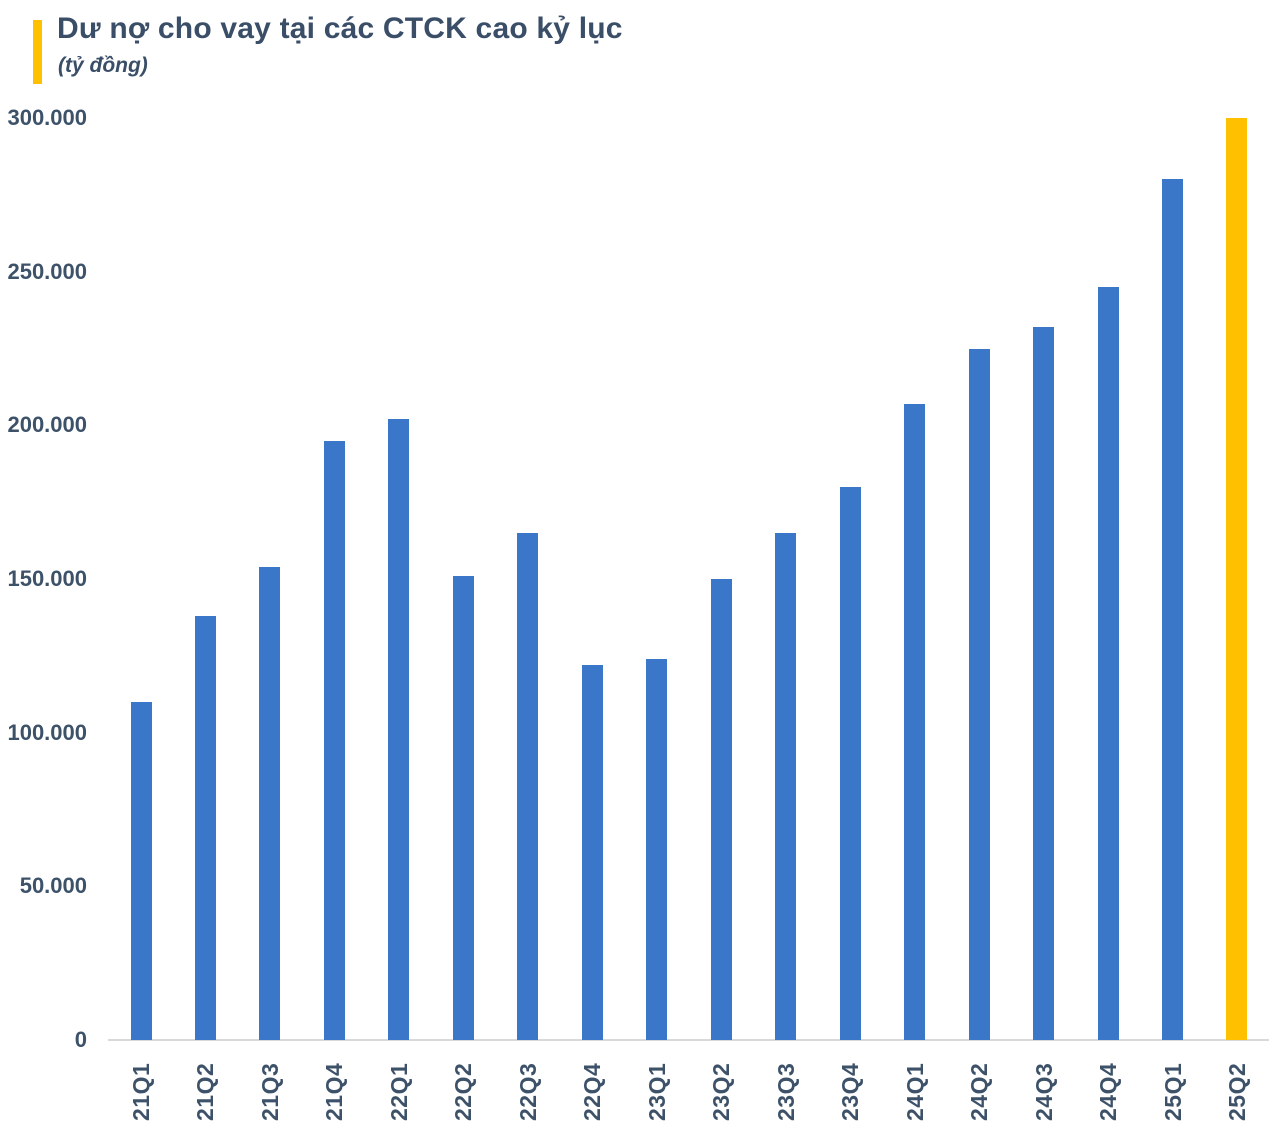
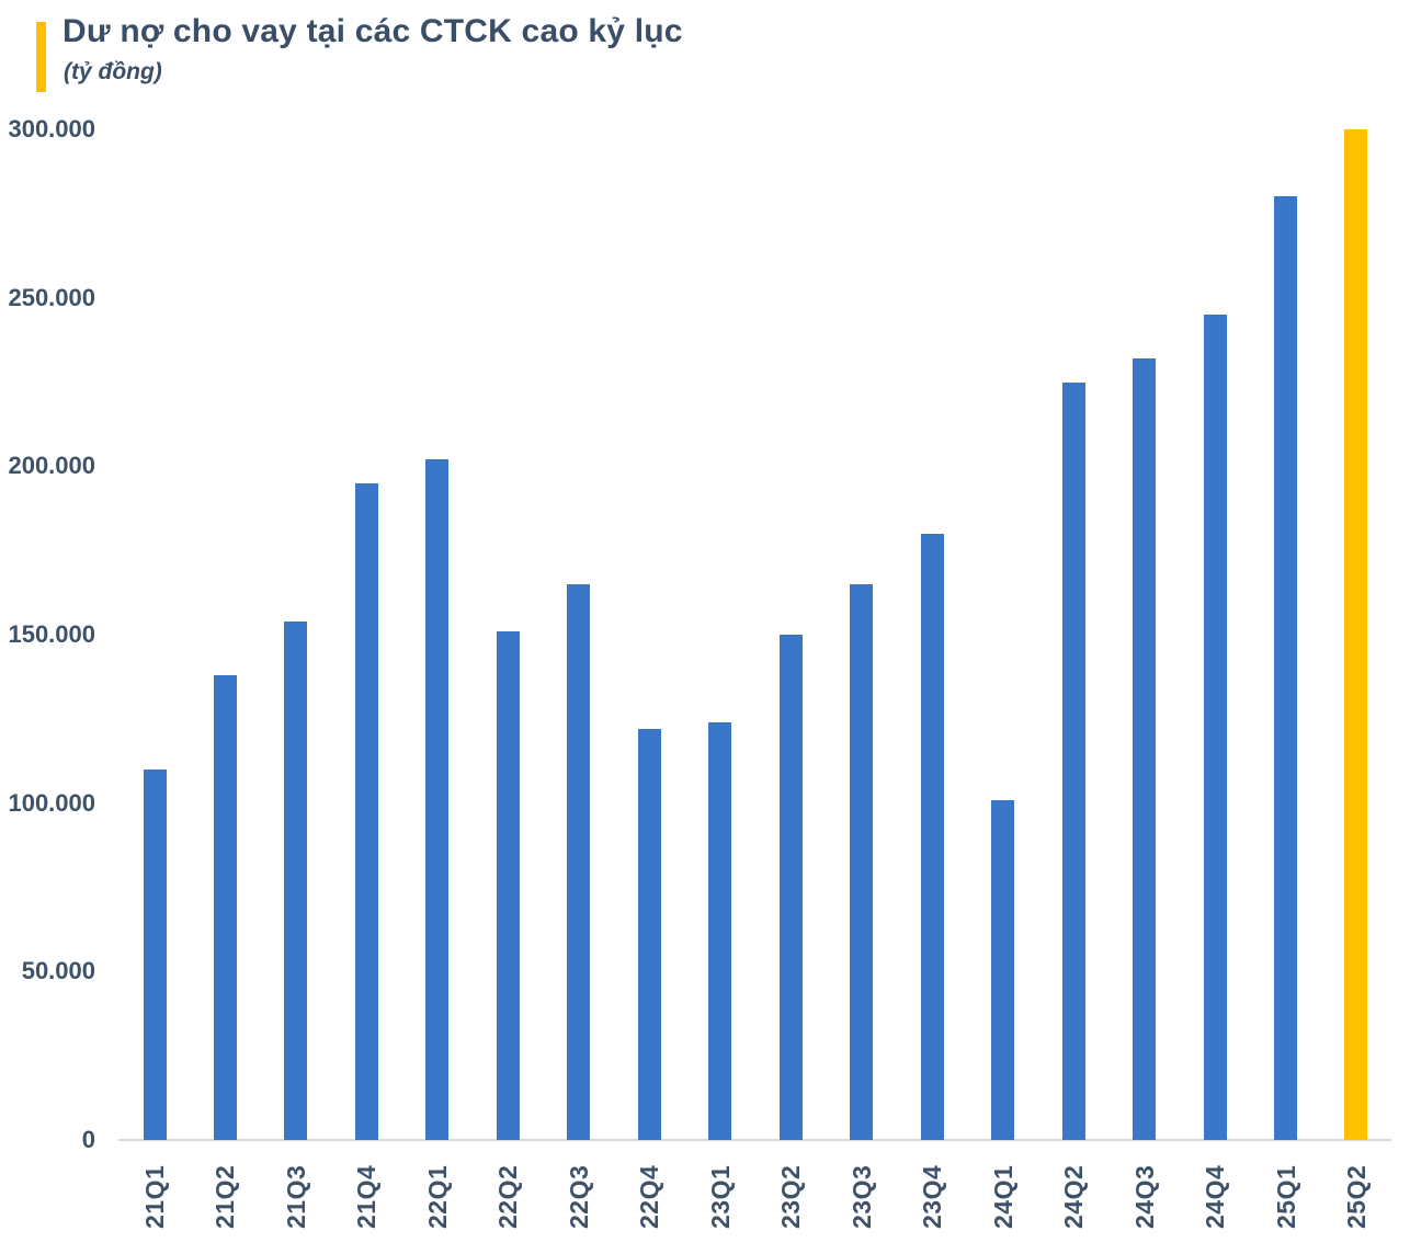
24Q1: 207000 -> 101000
